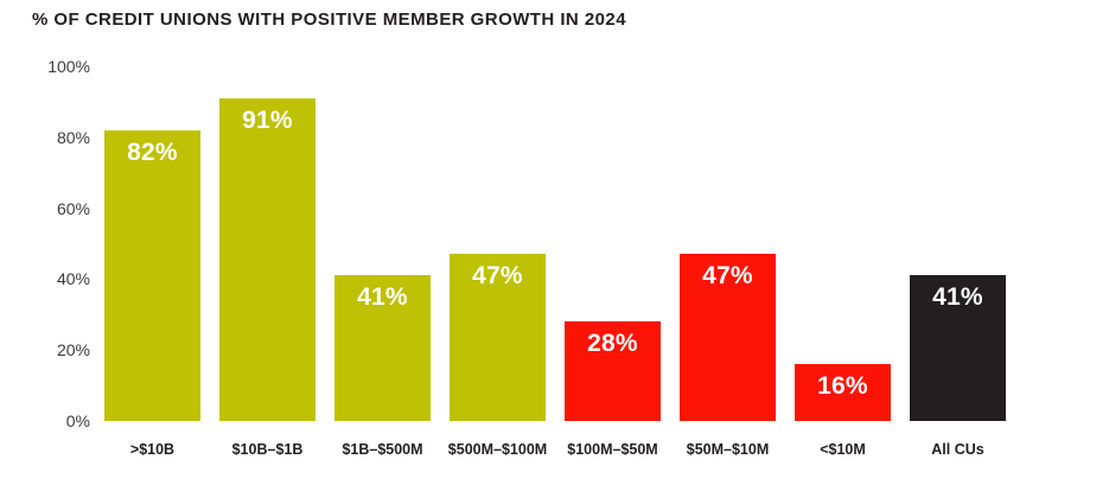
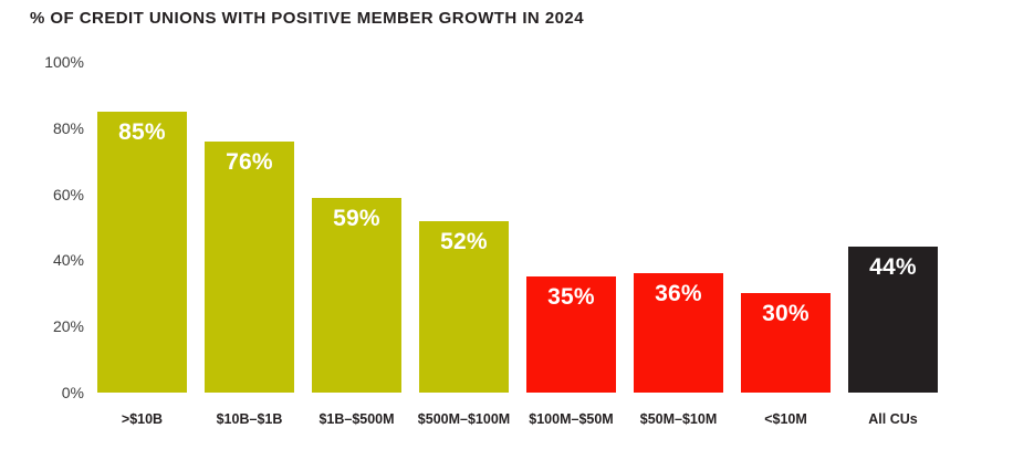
>$10B: 82% -> 85%
$10B–$1B: 91% -> 76%
$1B–$500M: 41% -> 59%
$500M–$100M: 47% -> 52%
$100M–$50M: 28% -> 35%
$50M–$10M: 47% -> 36%
<$10M: 16% -> 30%
All CUs: 41% -> 44%
